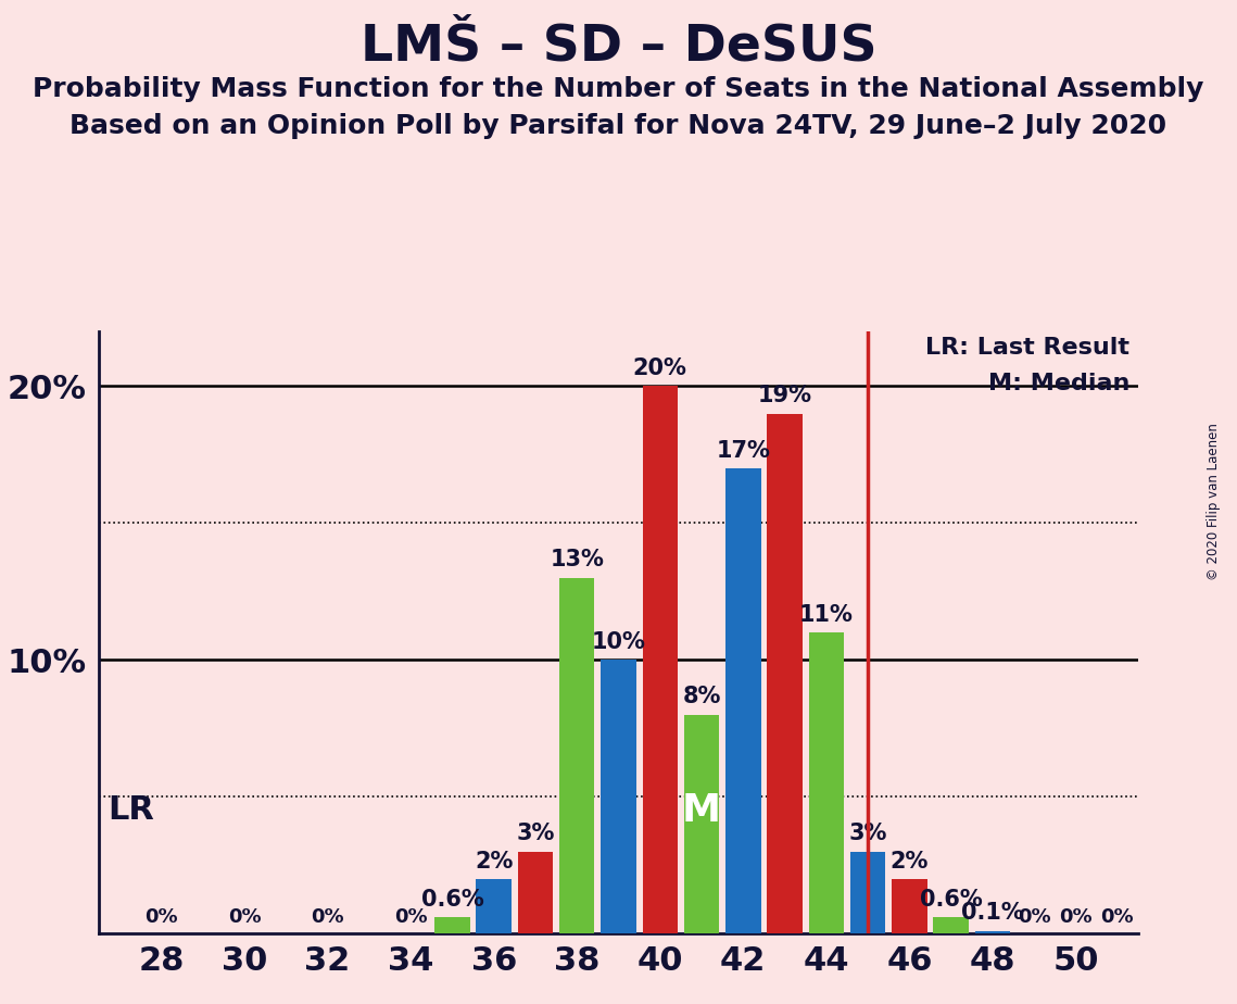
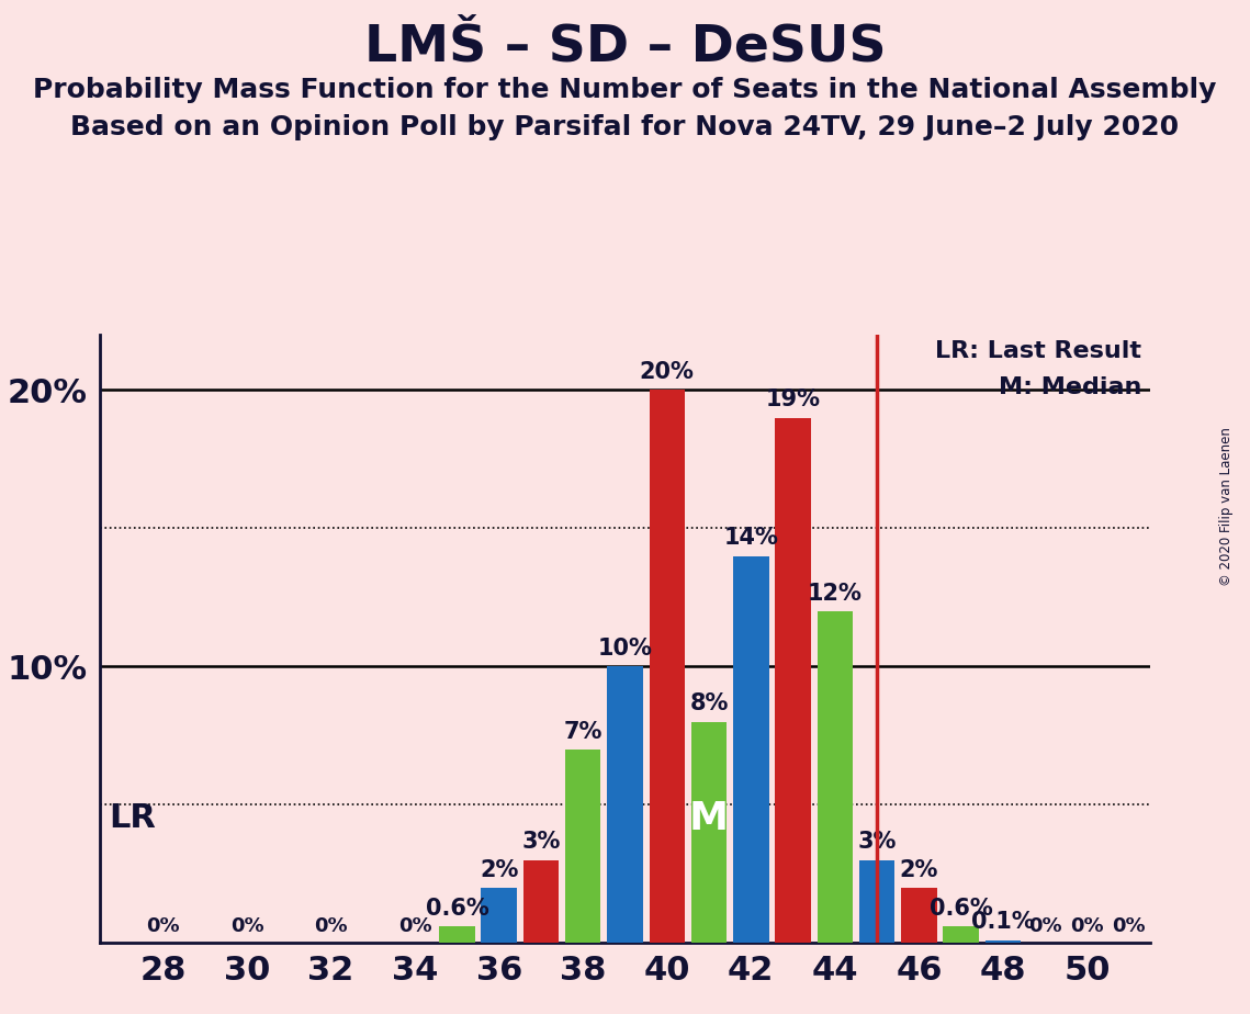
38: 13% -> 7%
42: 17% -> 14%
44: 11% -> 12%
